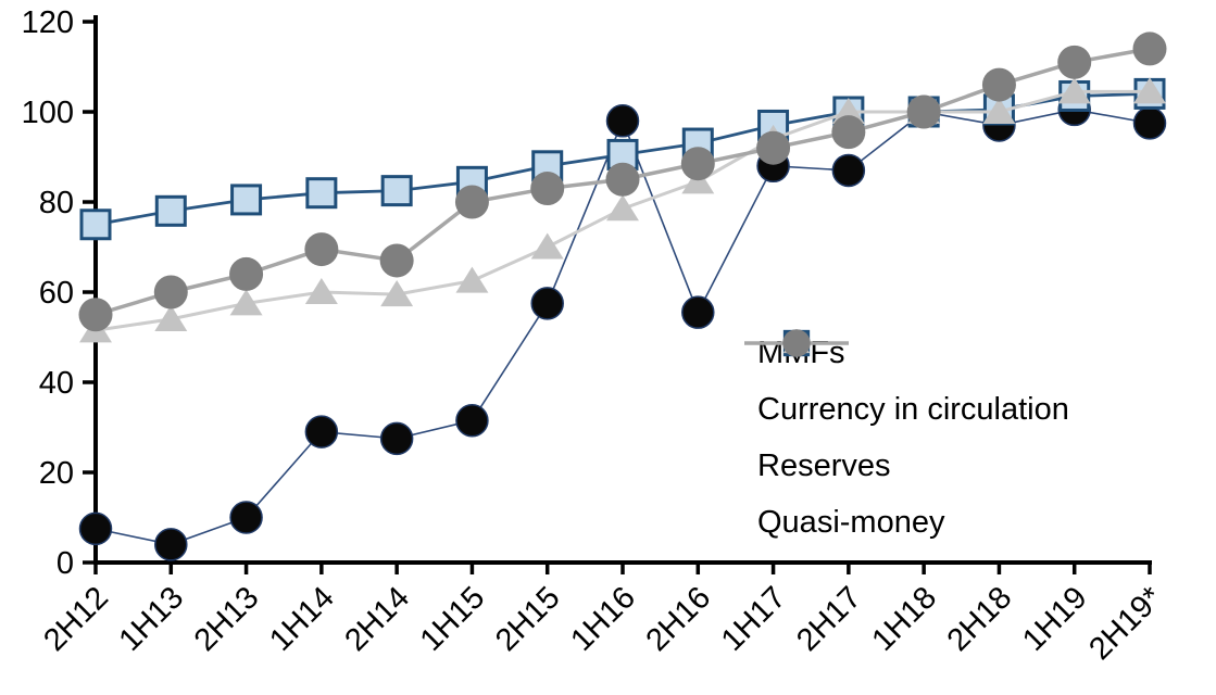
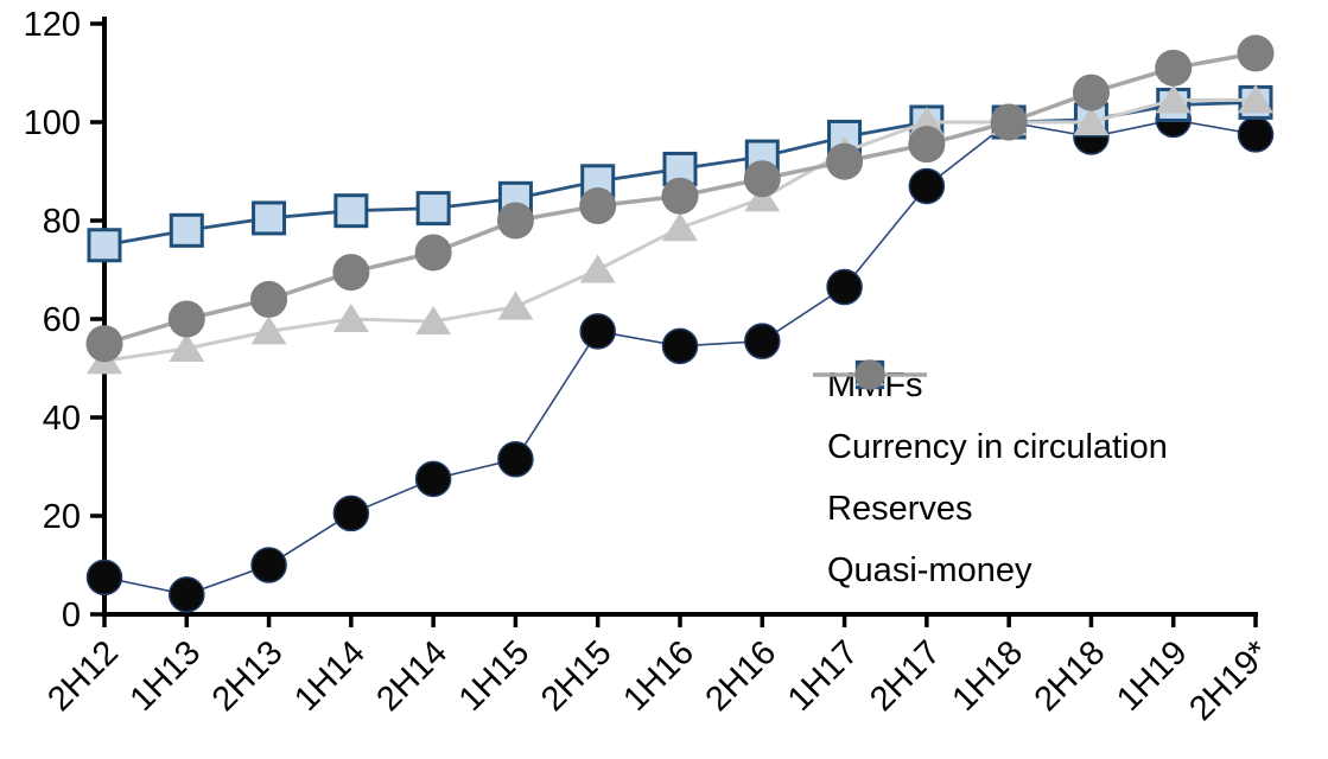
MMFs/1H14: 29 -> 20
Quasi-money/2H14: 67 -> 74
MMFs/1H16: 98 -> 54
MMFs/1H17: 88 -> 66
